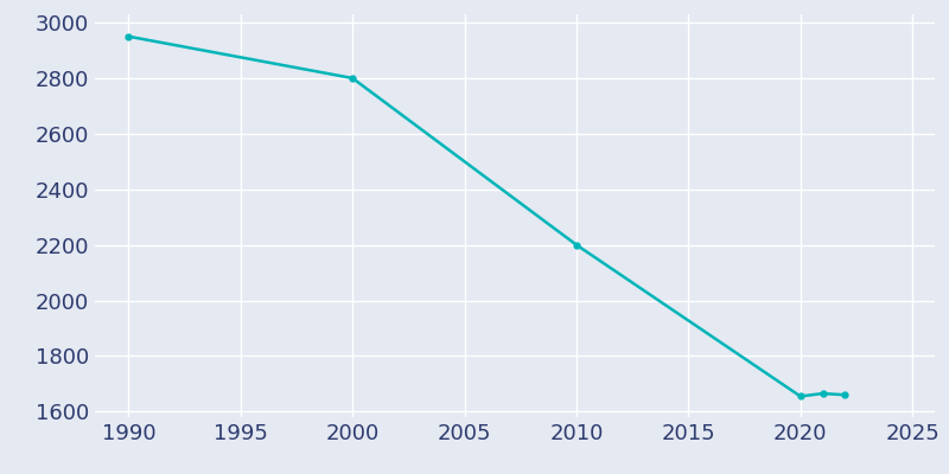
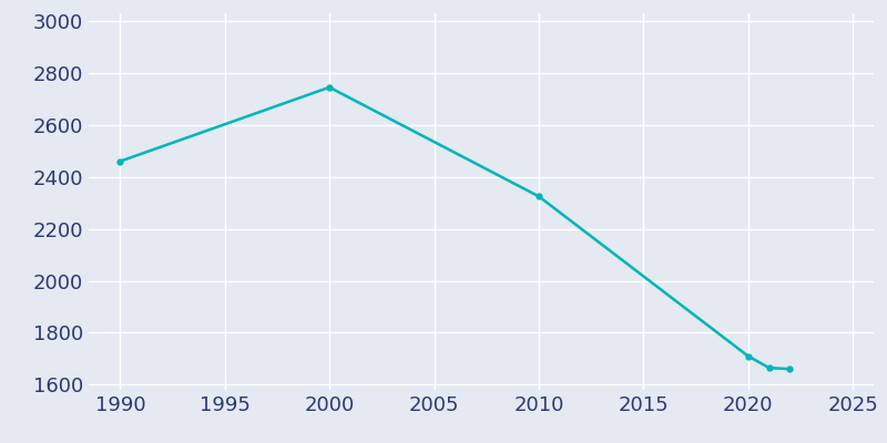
1990: 2950 -> 2460
2000: 2800 -> 2745
2010: 2200 -> 2325
2020: 1655 -> 1710
